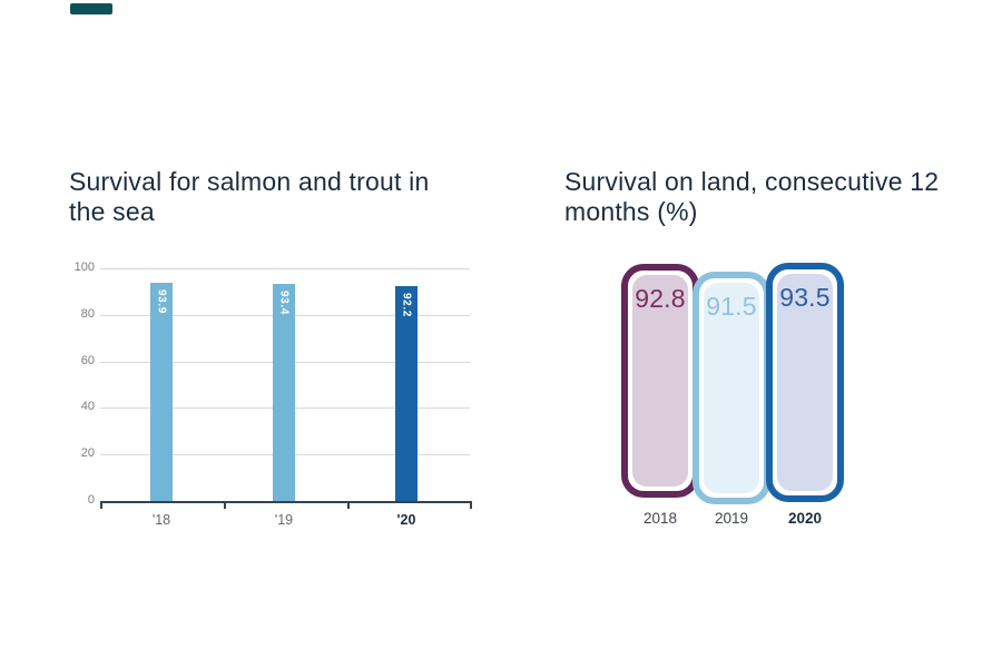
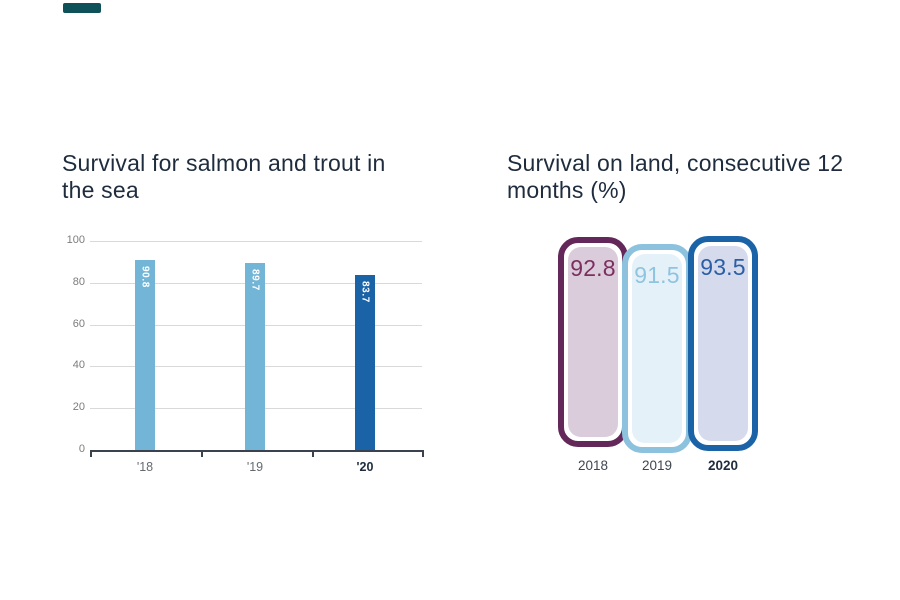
Survival for salmon and trout in the sea/'18: 93.9 -> 90.8
Survival for salmon and trout in the sea/'19: 93.4 -> 89.7
Survival for salmon and trout in the sea/'20: 92.2 -> 83.7
